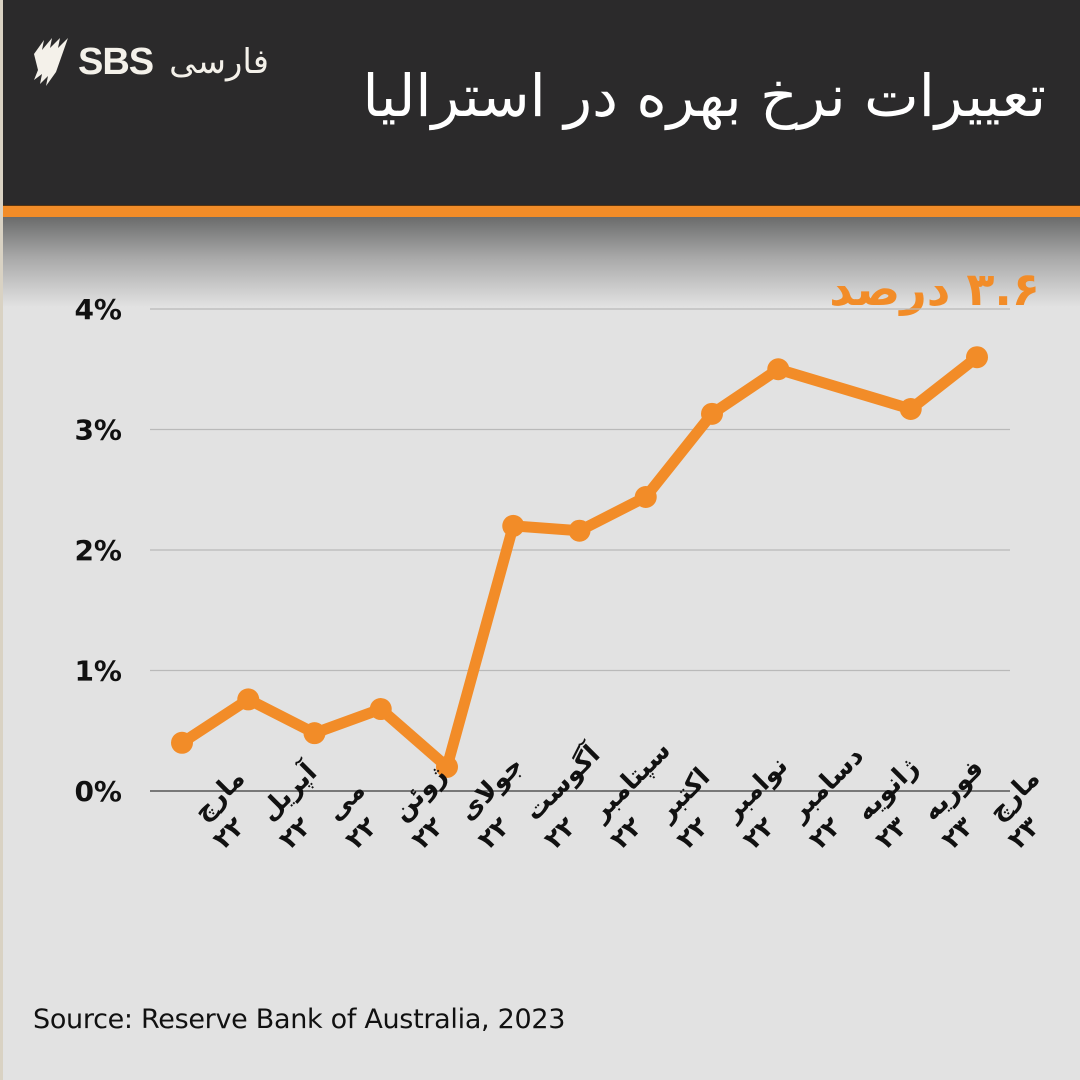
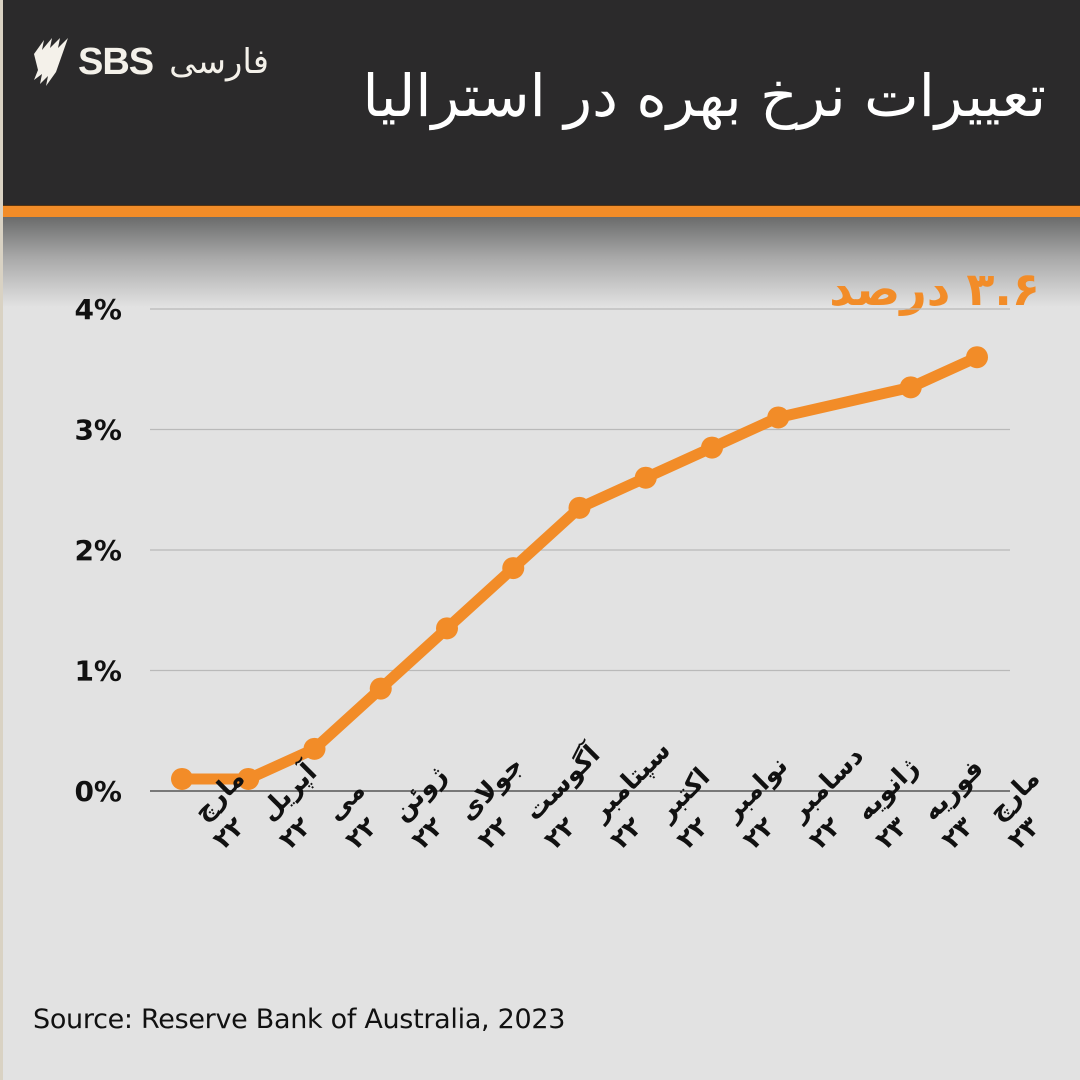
مارچ ۲۲: 0.40% -> 0.10%
آپریل ۲۲: 0.76% -> 0.10%
می ۲۲: 0.48% -> 0.35%
ژوئن ۲۲: 0.68% -> 0.85%
جولای ۲۲: 0.20% -> 1.35%
آگوست ۲۲: 2.20% -> 1.85%
سپتامبر ۲۲: 2.16% -> 2.35%
اکتبر ۲۲: 2.44% -> 2.60%
نوامبر ۲۲: 3.13% -> 2.85%
دسامبر ۲۲: 3.50% -> 3.10%
فوریه ۲۳: 3.17% -> 3.35%
